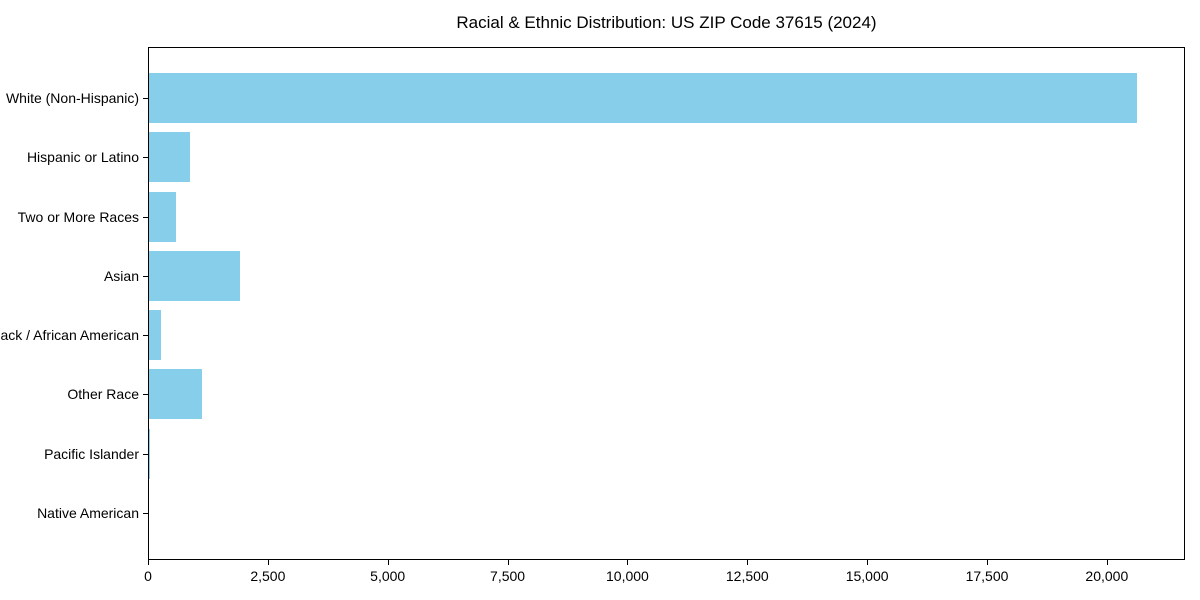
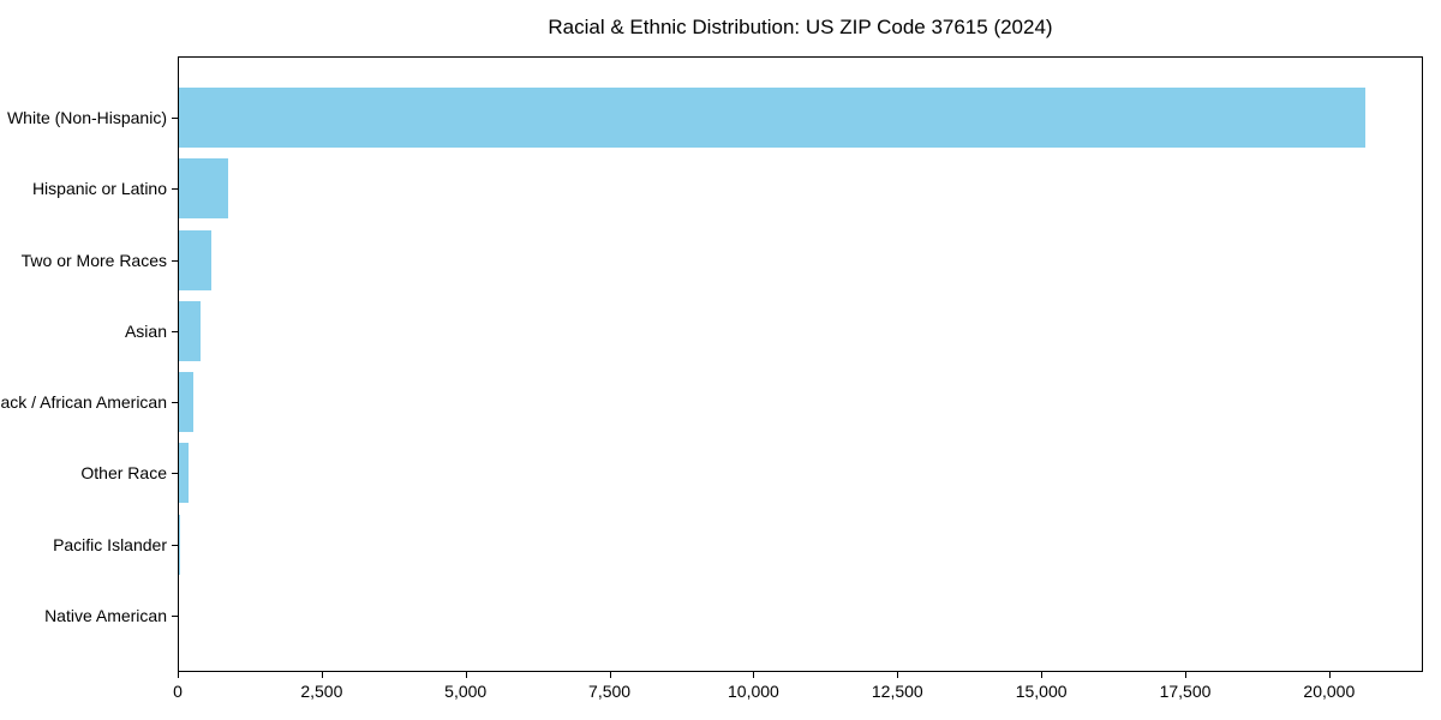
Asian: 1900 -> 400
Other Race: 1100 -> 200
